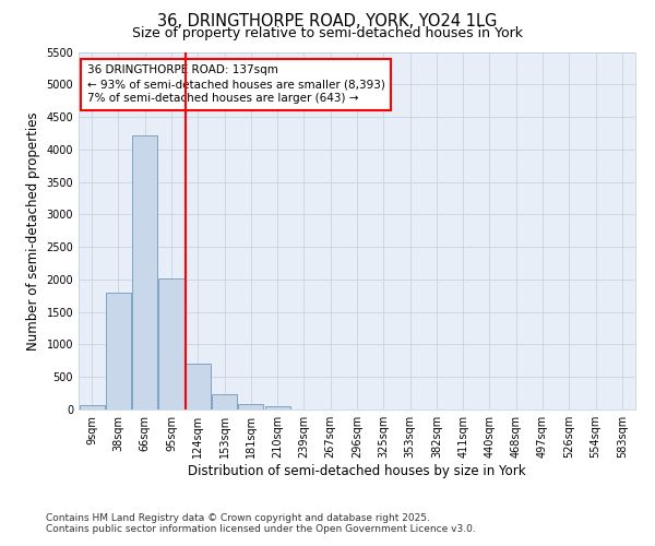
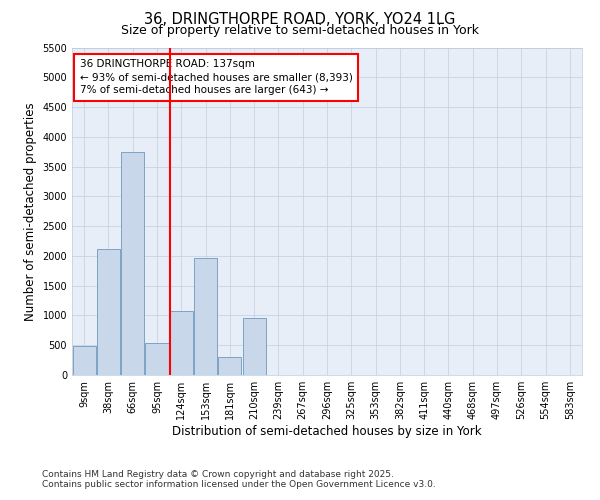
9sqm: 60 -> 480
38sqm: 1800 -> 2120
66sqm: 4220 -> 3740
95sqm: 2020 -> 540
124sqm: 700 -> 1080
153sqm: 240 -> 1960
181sqm: 90 -> 300
210sqm: 50 -> 960
